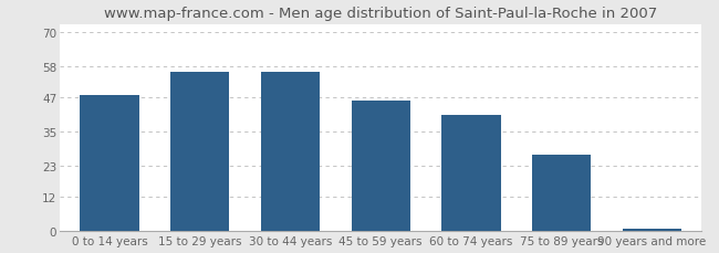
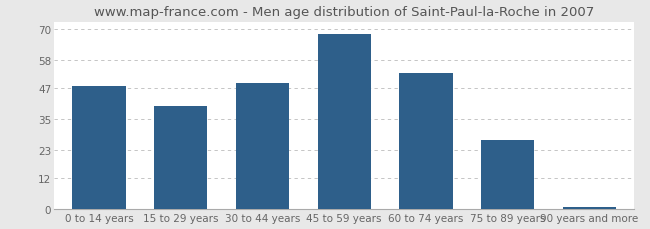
15 to 29 years: 56 -> 40
30 to 44 years: 56 -> 49
45 to 59 years: 46 -> 68
60 to 74 years: 41 -> 53
